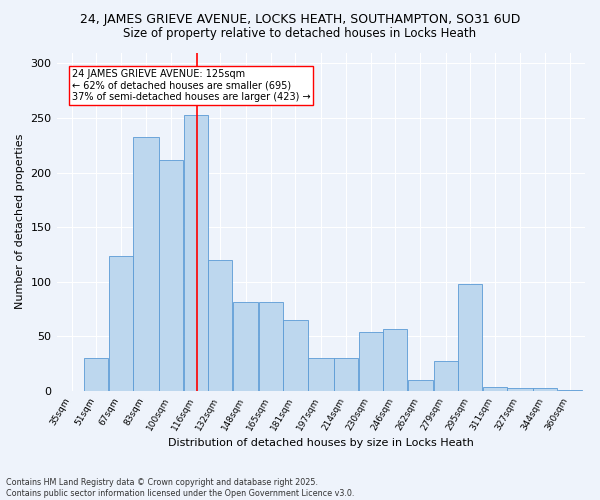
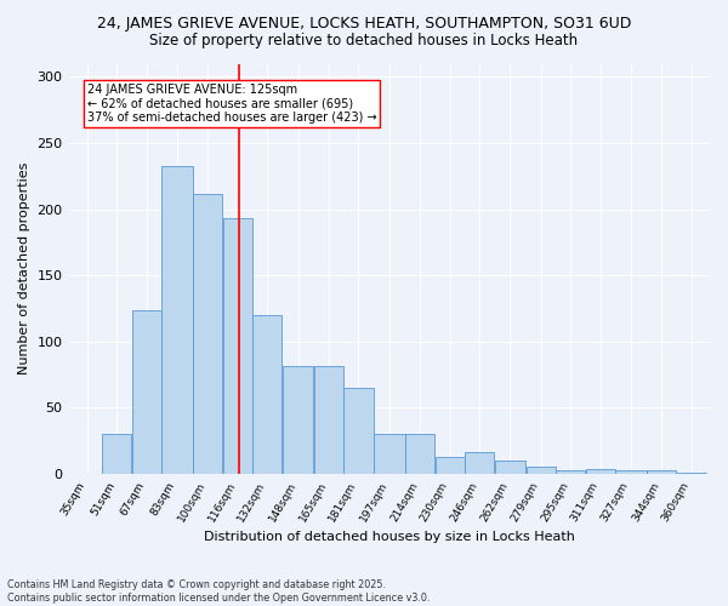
116sqm: 253 -> 193
230sqm: 54 -> 13
246sqm: 57 -> 17
279sqm: 28 -> 6
295sqm: 98 -> 3
